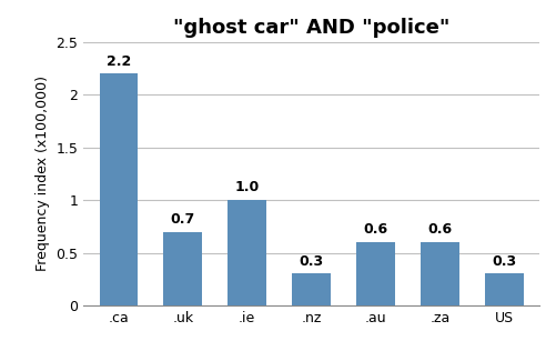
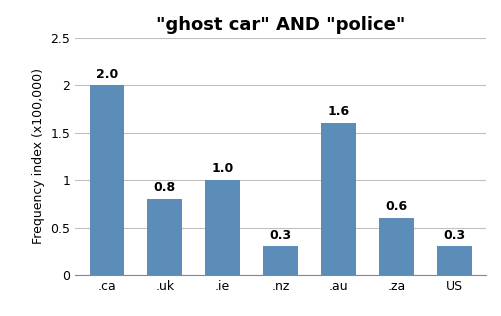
.ca: 2.2 -> 2.0
.uk: 0.7 -> 0.8
.au: 0.6 -> 1.6
